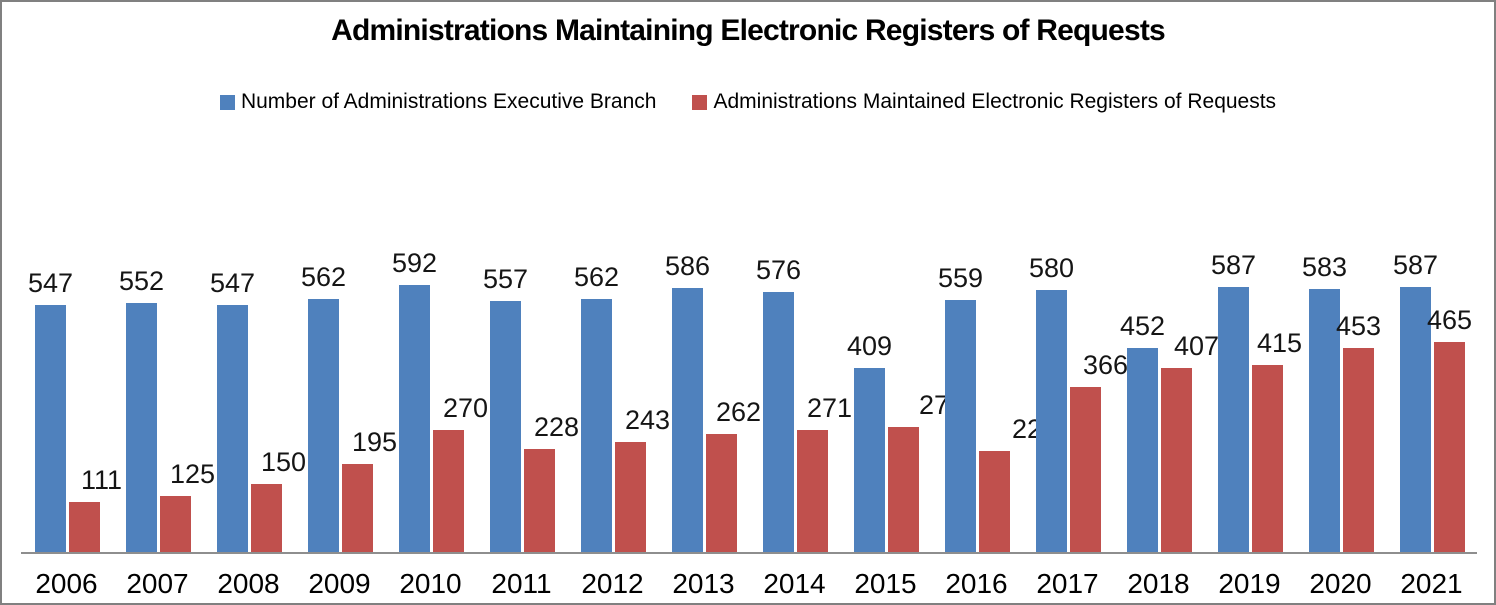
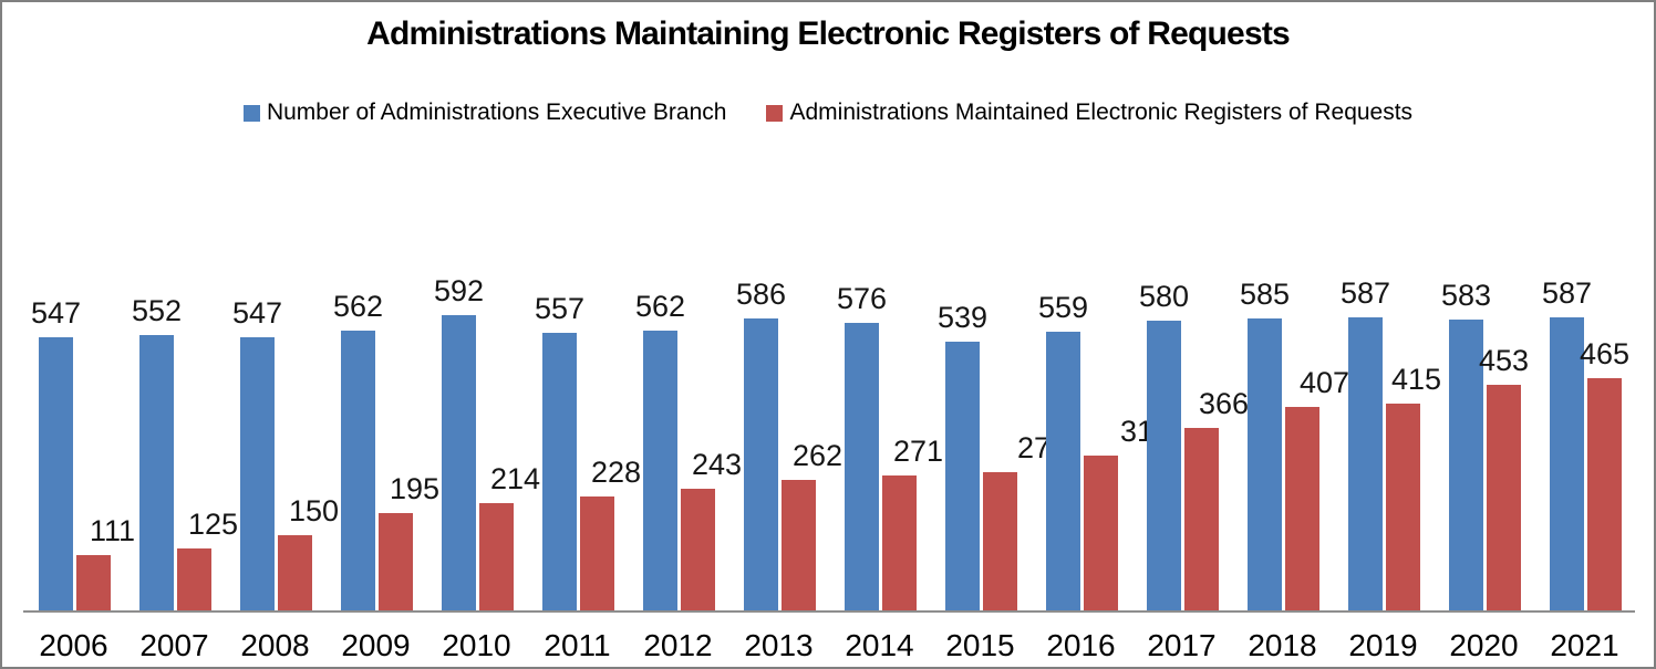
Administrations Maintained Electronic Registers of Requests/2010: 270 -> 214
Number of Administrations Executive Branch/2015: 409 -> 539
Administrations Maintained Electronic Registers of Requests/2016: 225 -> 310
Number of Administrations Executive Branch/2018: 452 -> 585
